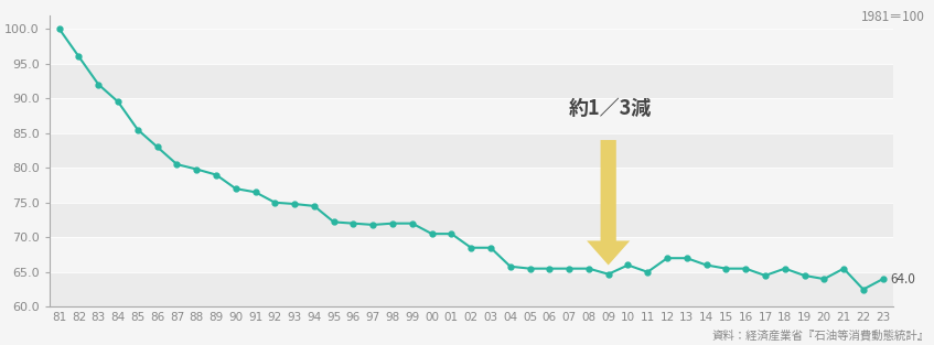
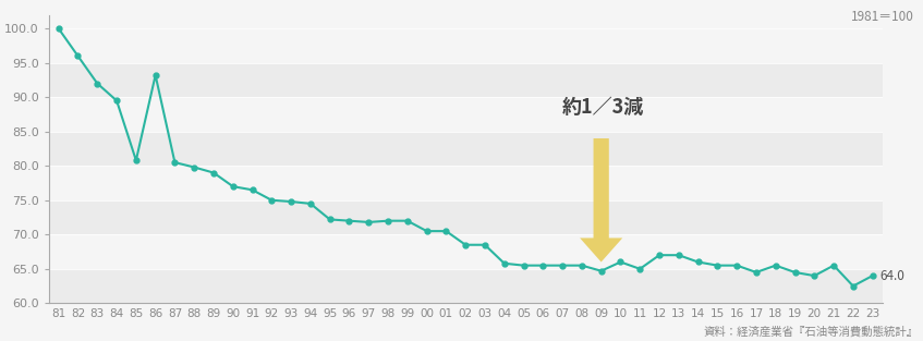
85: 85.5 -> 80.8
86: 83.0 -> 93.2
